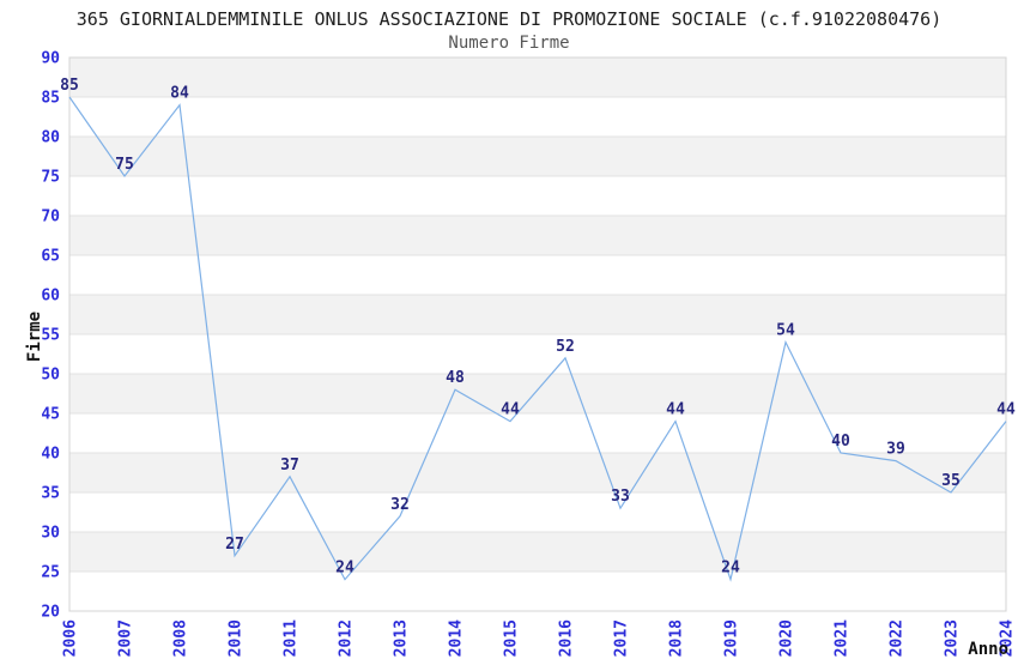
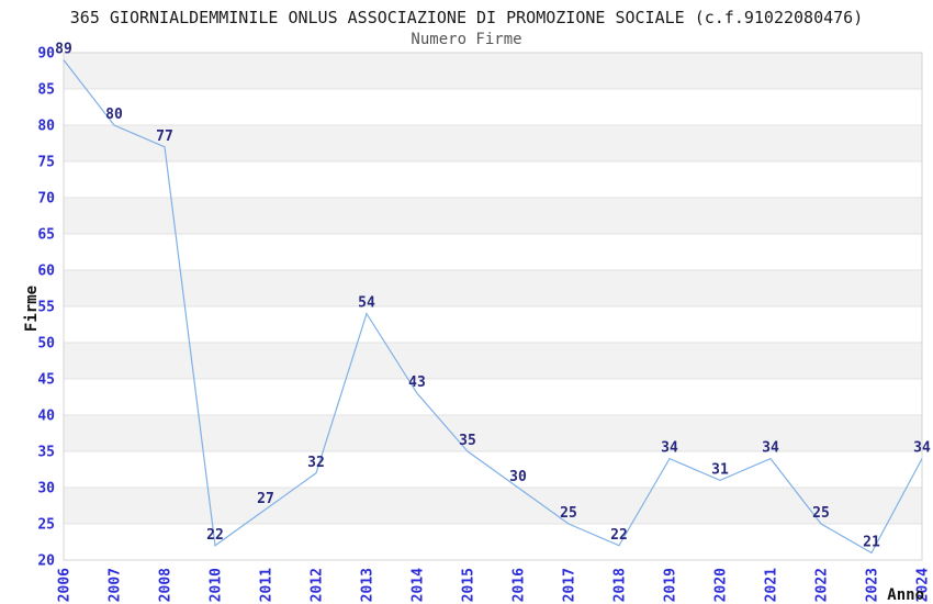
2006: 85 -> 89
2007: 75 -> 80
2008: 84 -> 77
2010: 27 -> 22
2011: 37 -> 27
2012: 24 -> 32
2013: 32 -> 54
2014: 48 -> 43
2015: 44 -> 35
2016: 52 -> 30
2017: 33 -> 25
2018: 44 -> 22
2019: 24 -> 34
2020: 54 -> 31
2021: 40 -> 34
2022: 39 -> 25
2023: 35 -> 21
2024: 44 -> 34
